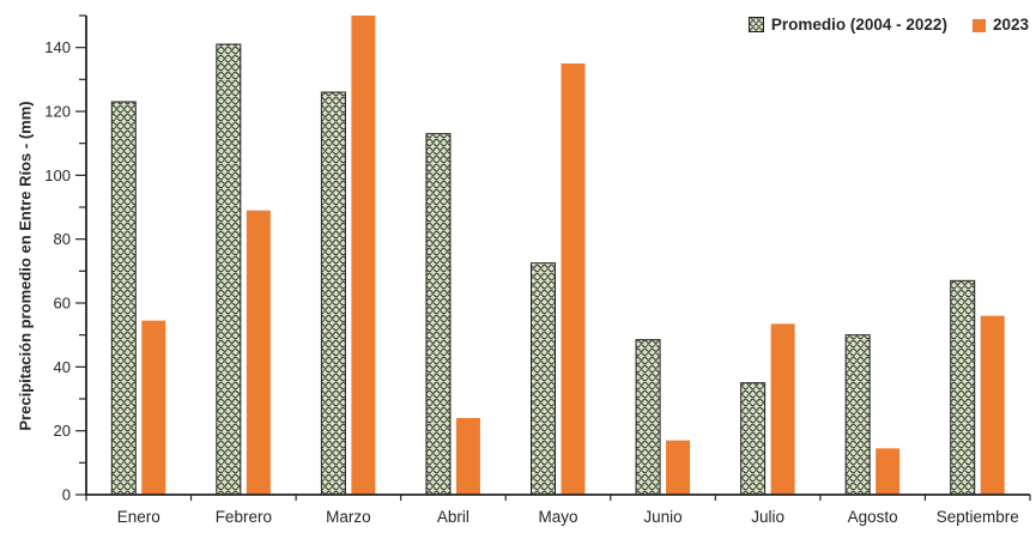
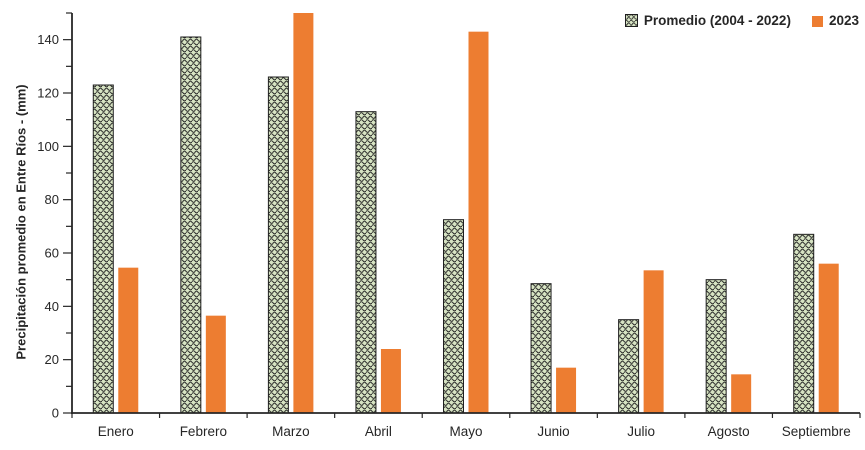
2023/Febrero: 89 -> 36
2023/Mayo: 135 -> 143
